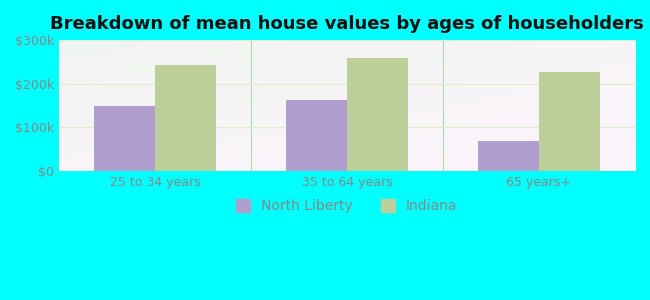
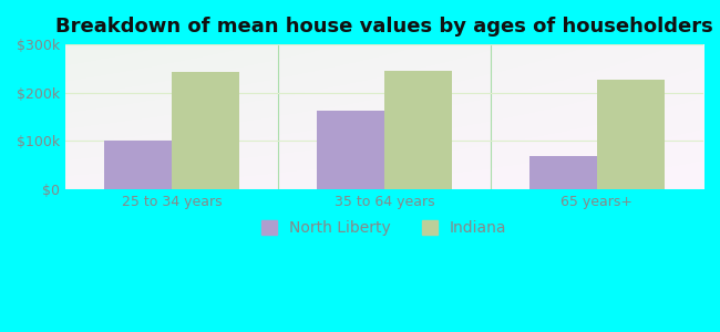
North Liberty/25 to 34 years: $150k -> $100k
Indiana/35 to 64 years: $258k -> $245k
